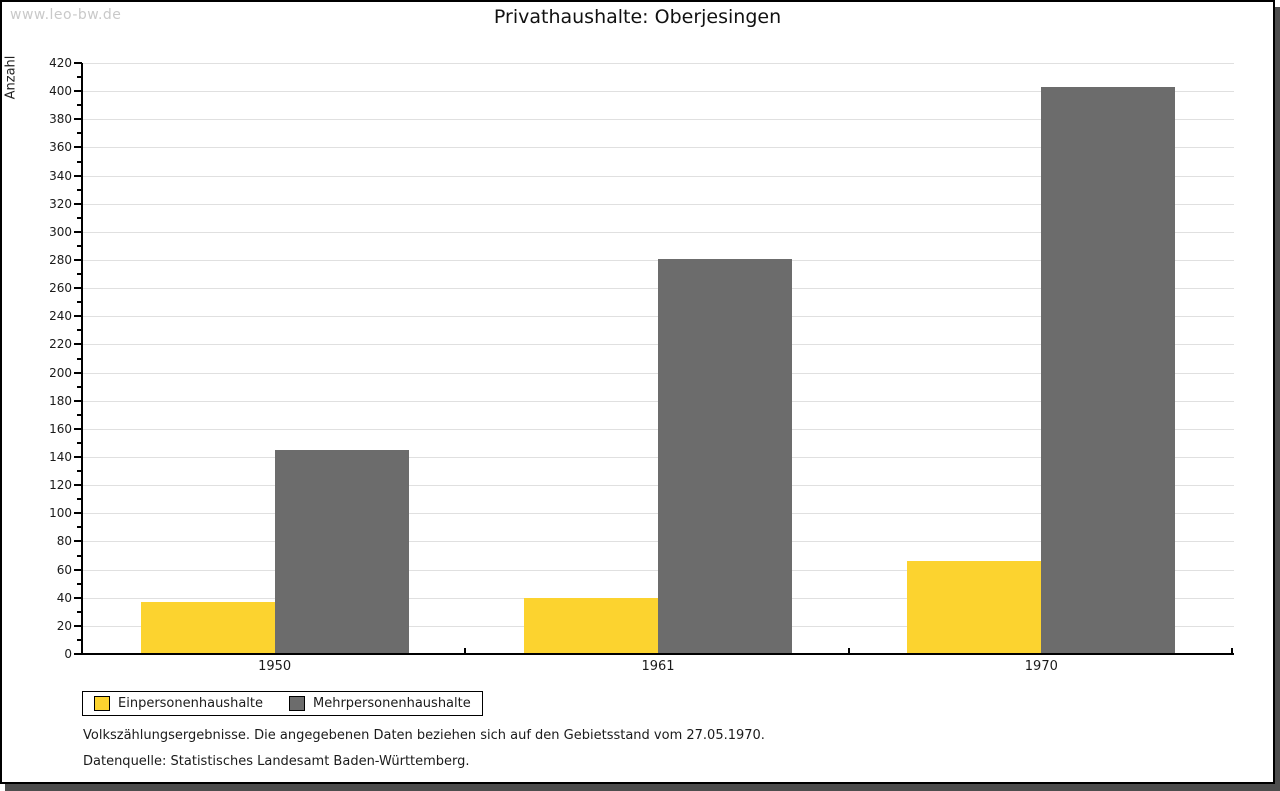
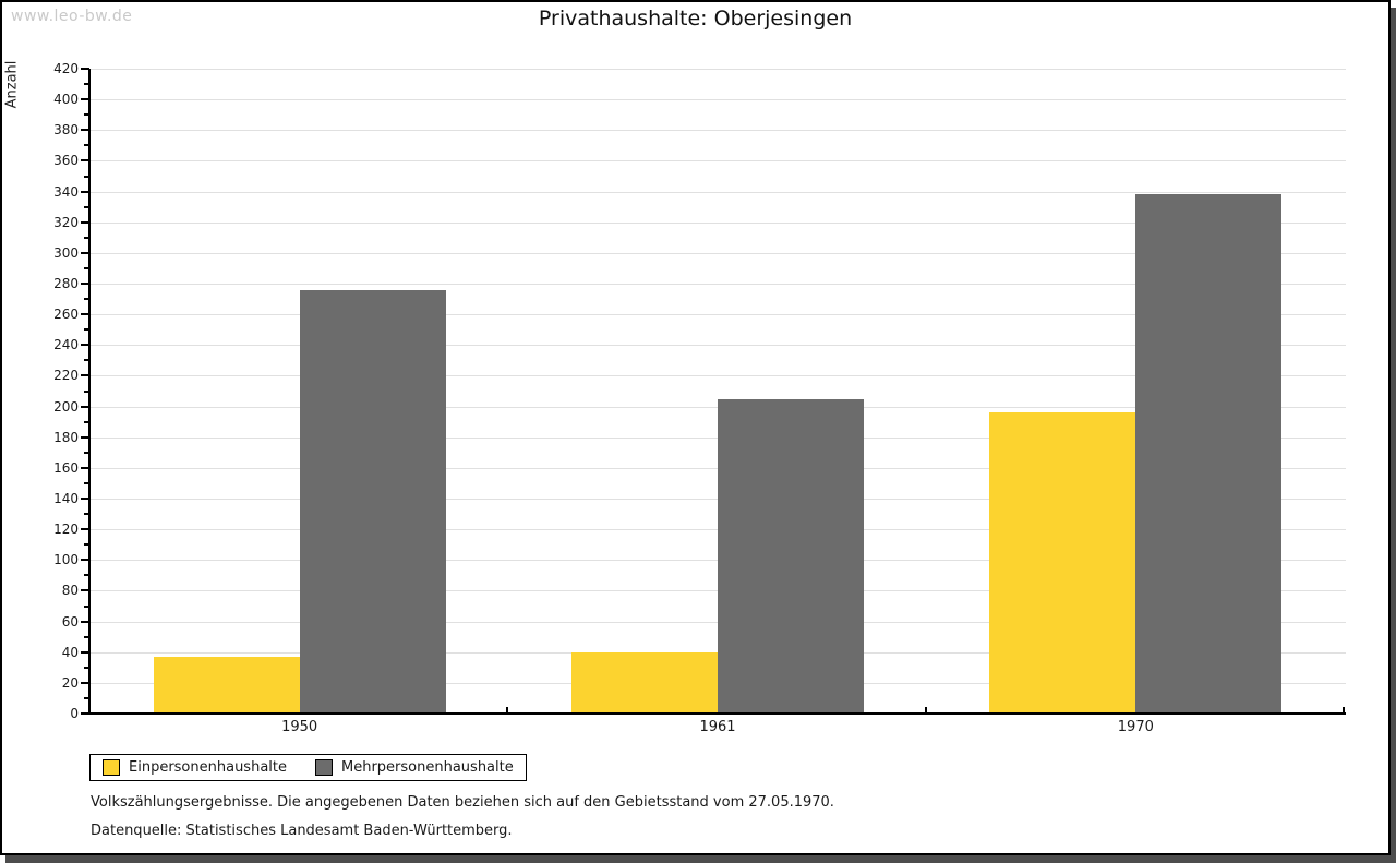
Mehrpersonenhaushalte/1950: 145 -> 276
Mehrpersonenhaushalte/1961: 281 -> 205
Einpersonenhaushalte/1970: 66 -> 196
Mehrpersonenhaushalte/1970: 403 -> 338
